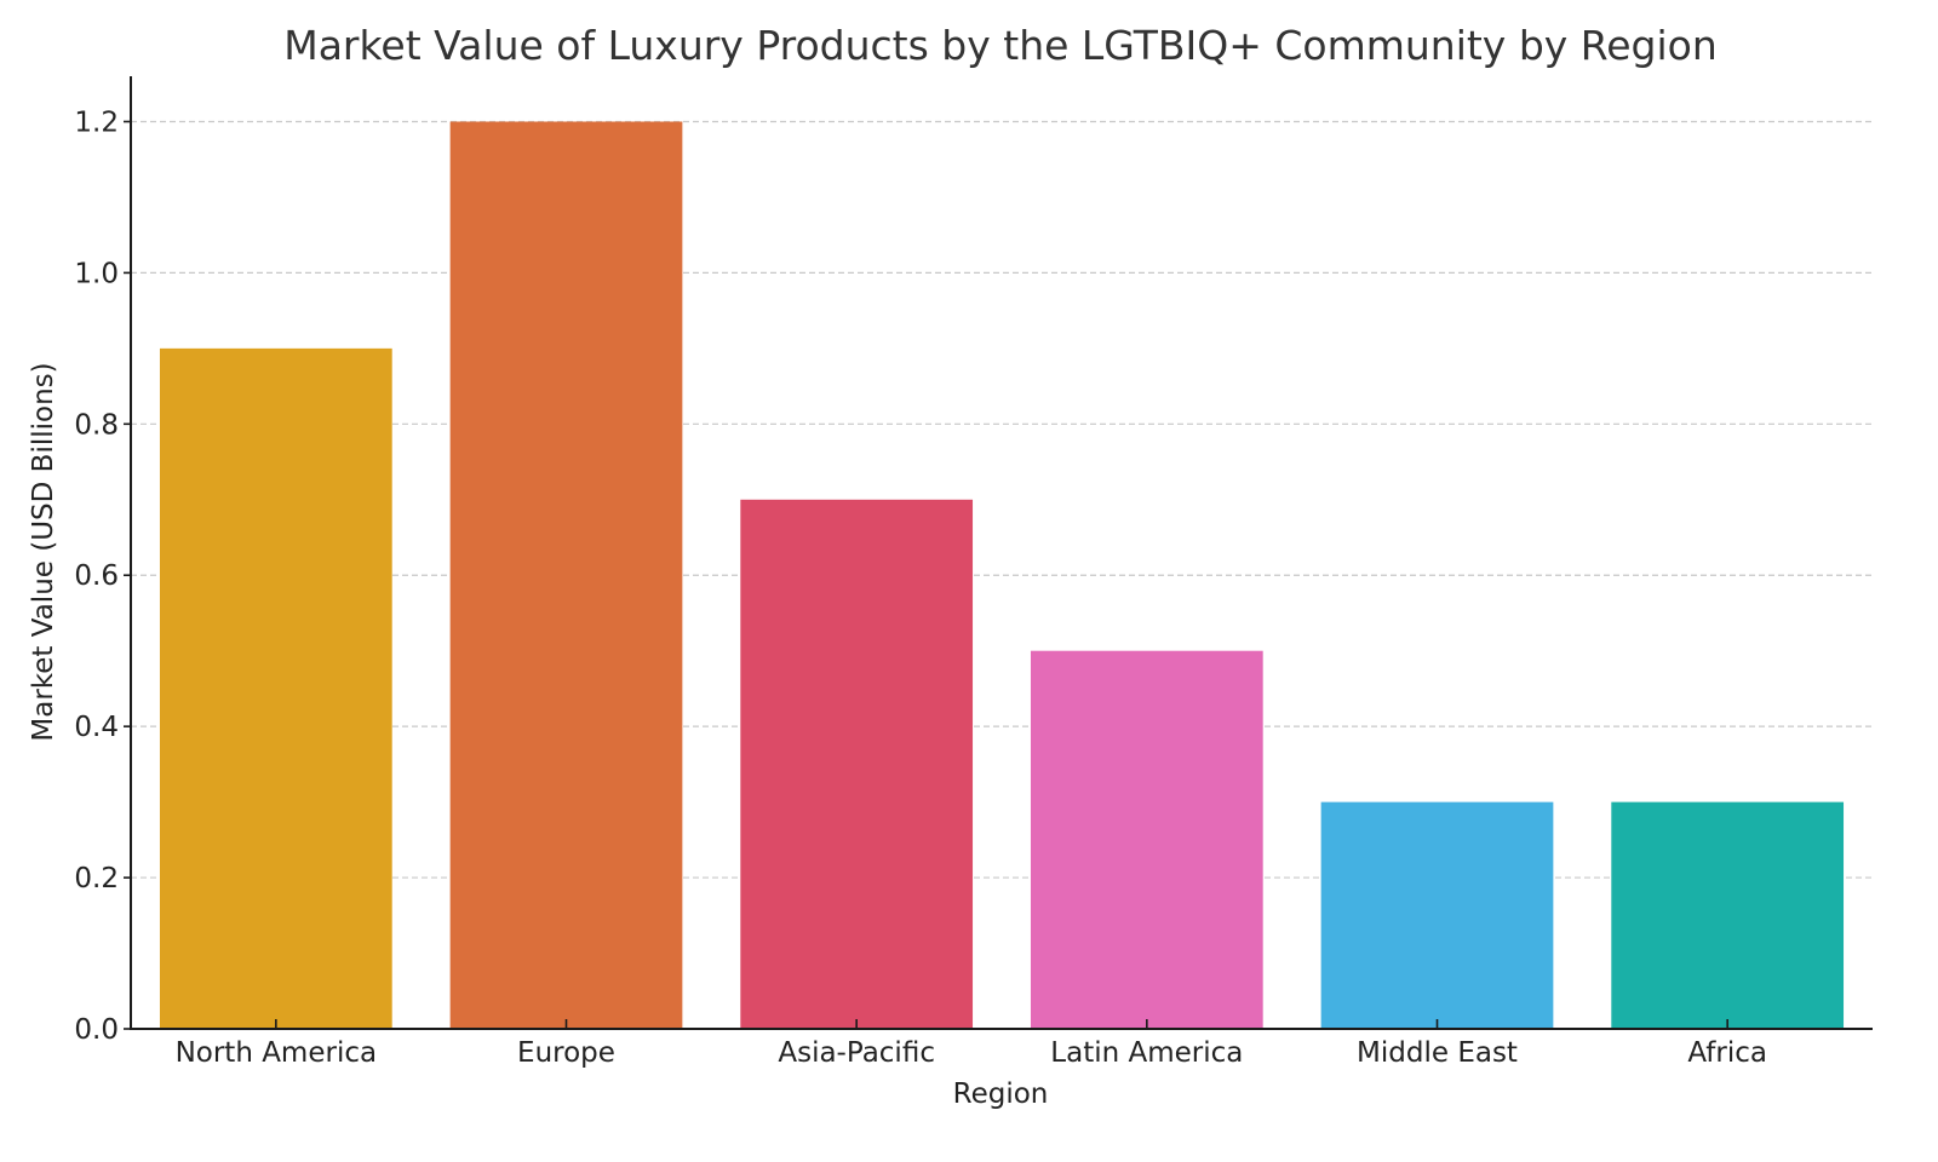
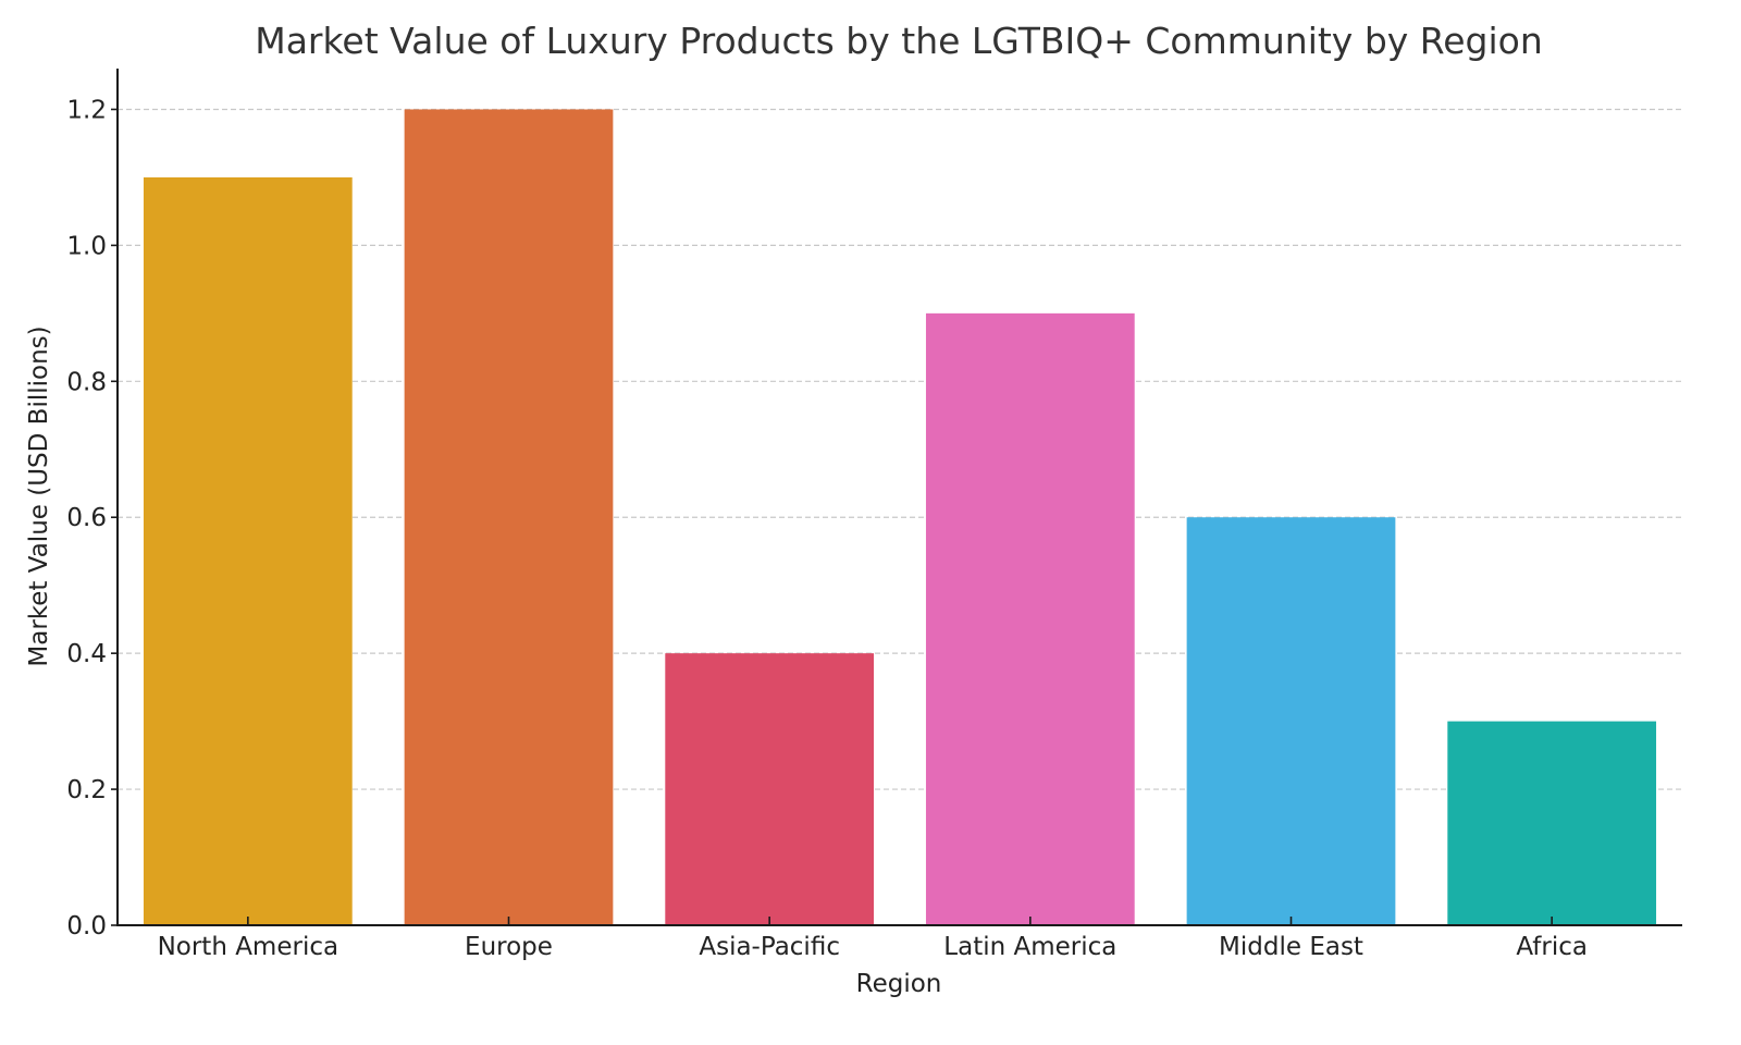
North America: 0.9 -> 1.1
Asia-Pacific: 0.7 -> 0.4
Latin America: 0.5 -> 0.9
Middle East: 0.3 -> 0.6
